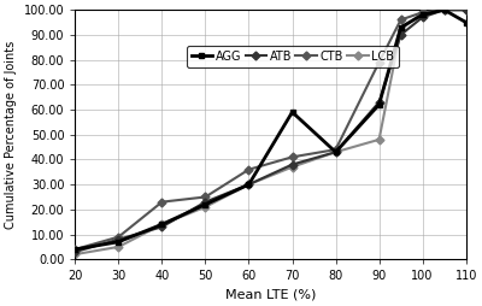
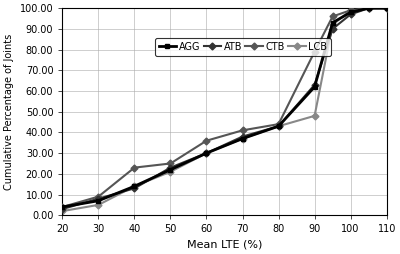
AGG/70: 59 -> 37
AGG/110: 95 -> 100
